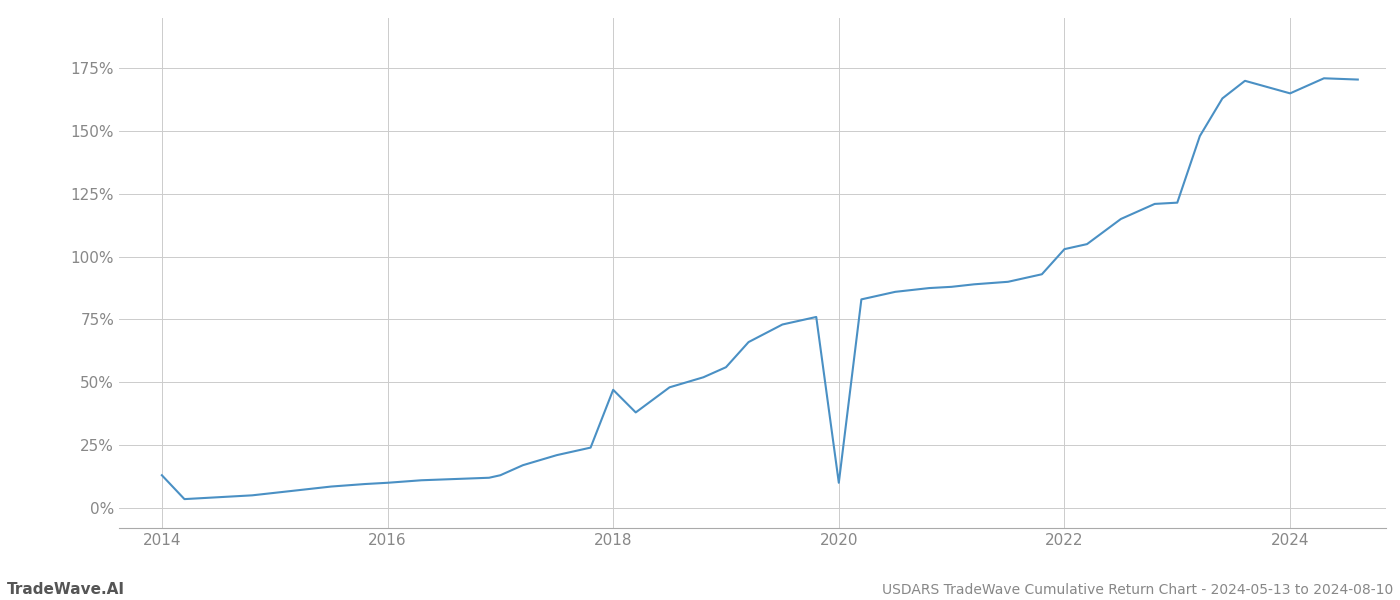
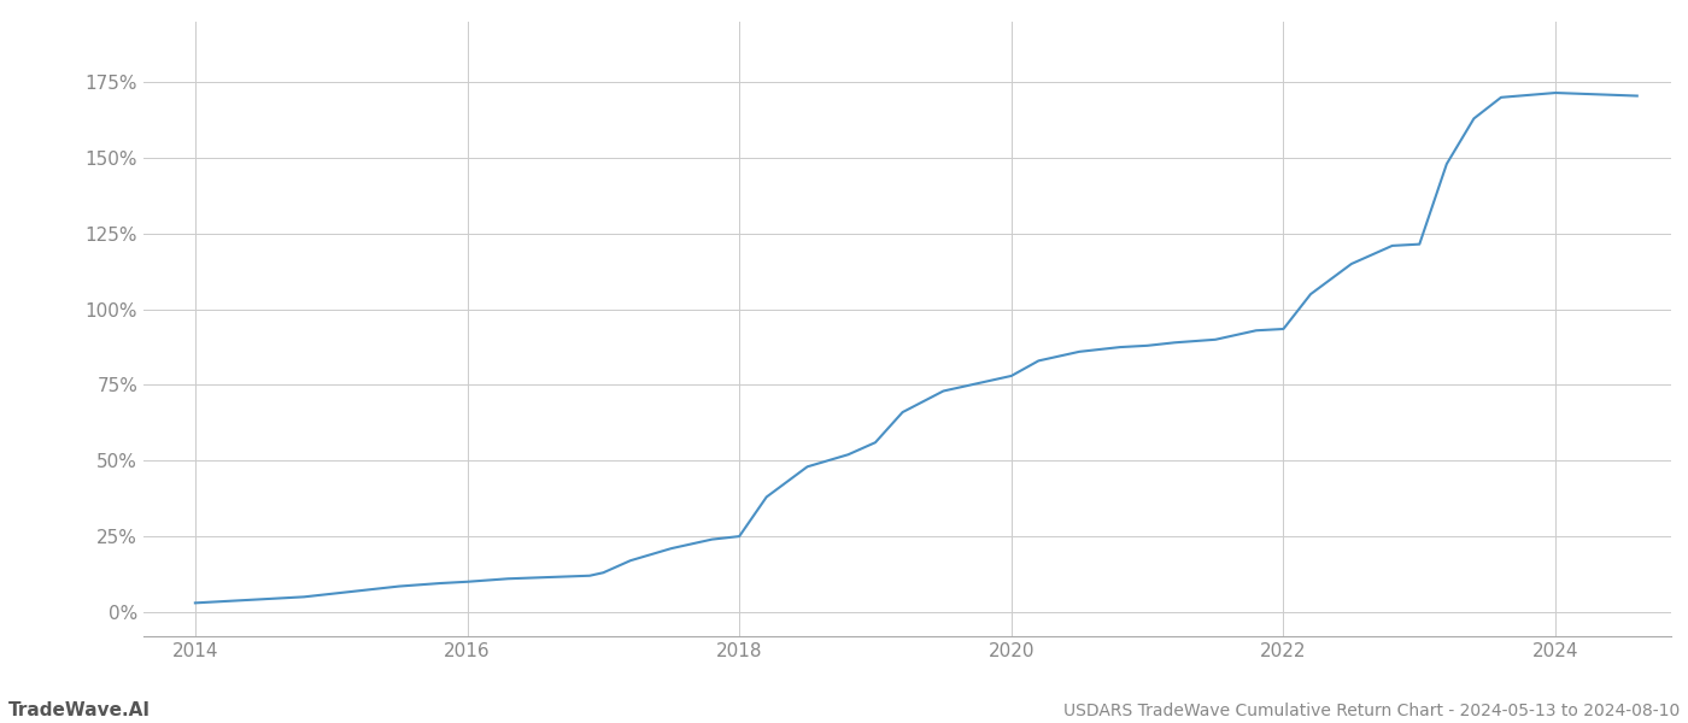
2014: 13.0% -> 3.0%
2018: 47.0% -> 25.0%
2020: 10.0% -> 78.0%
2022: 103.0% -> 93.5%
2024: 165.0% -> 171.5%
